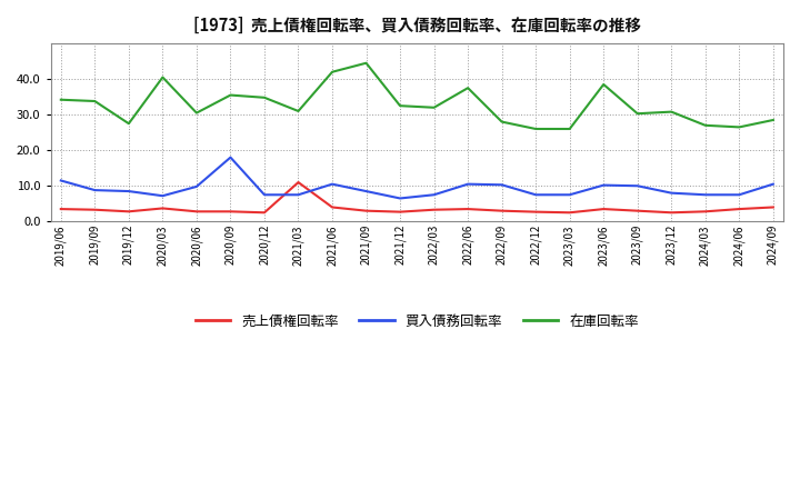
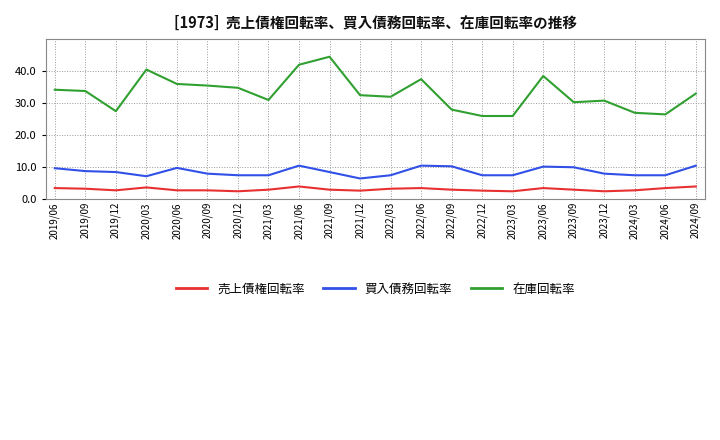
買入債務回転率/2019/06: 11.5 -> 9.7
在庫回転率/2020/06: 30.5 -> 36.0
買入債務回転率/2020/09: 18.0 -> 8.0
売上債権回転率/2021/03: 11.0 -> 3.0
在庫回転率/2024/09: 28.5 -> 33.0
